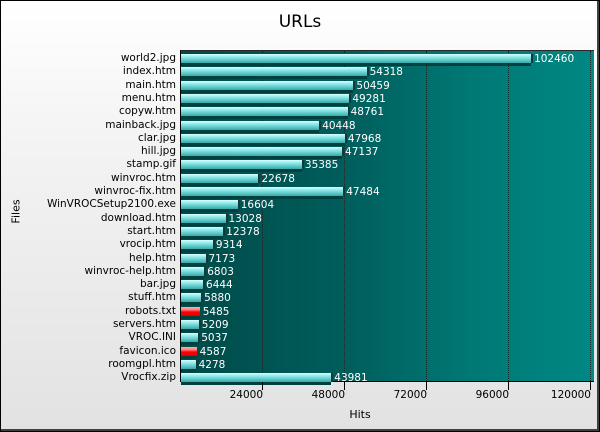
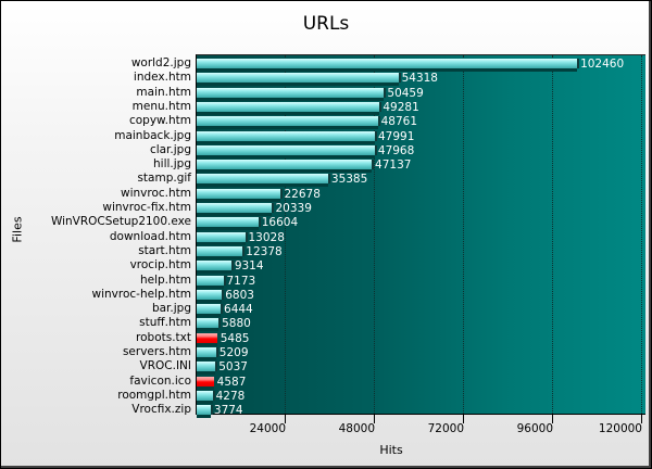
mainback.jpg: 40448 -> 47991
winvroc-fix.htm: 47484 -> 20339
Vrocfix.zip: 43981 -> 3774
